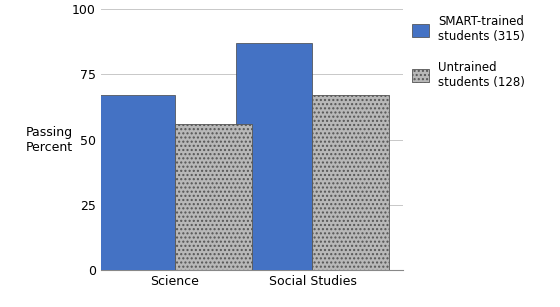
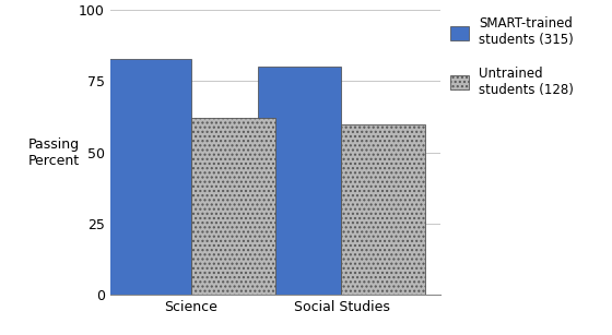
SMART-trained students (315)/Science: 67 -> 83
Untrained students (128)/Science: 56 -> 62
SMART-trained students (315)/Social Studies: 87 -> 80
Untrained students (128)/Social Studies: 67 -> 60
